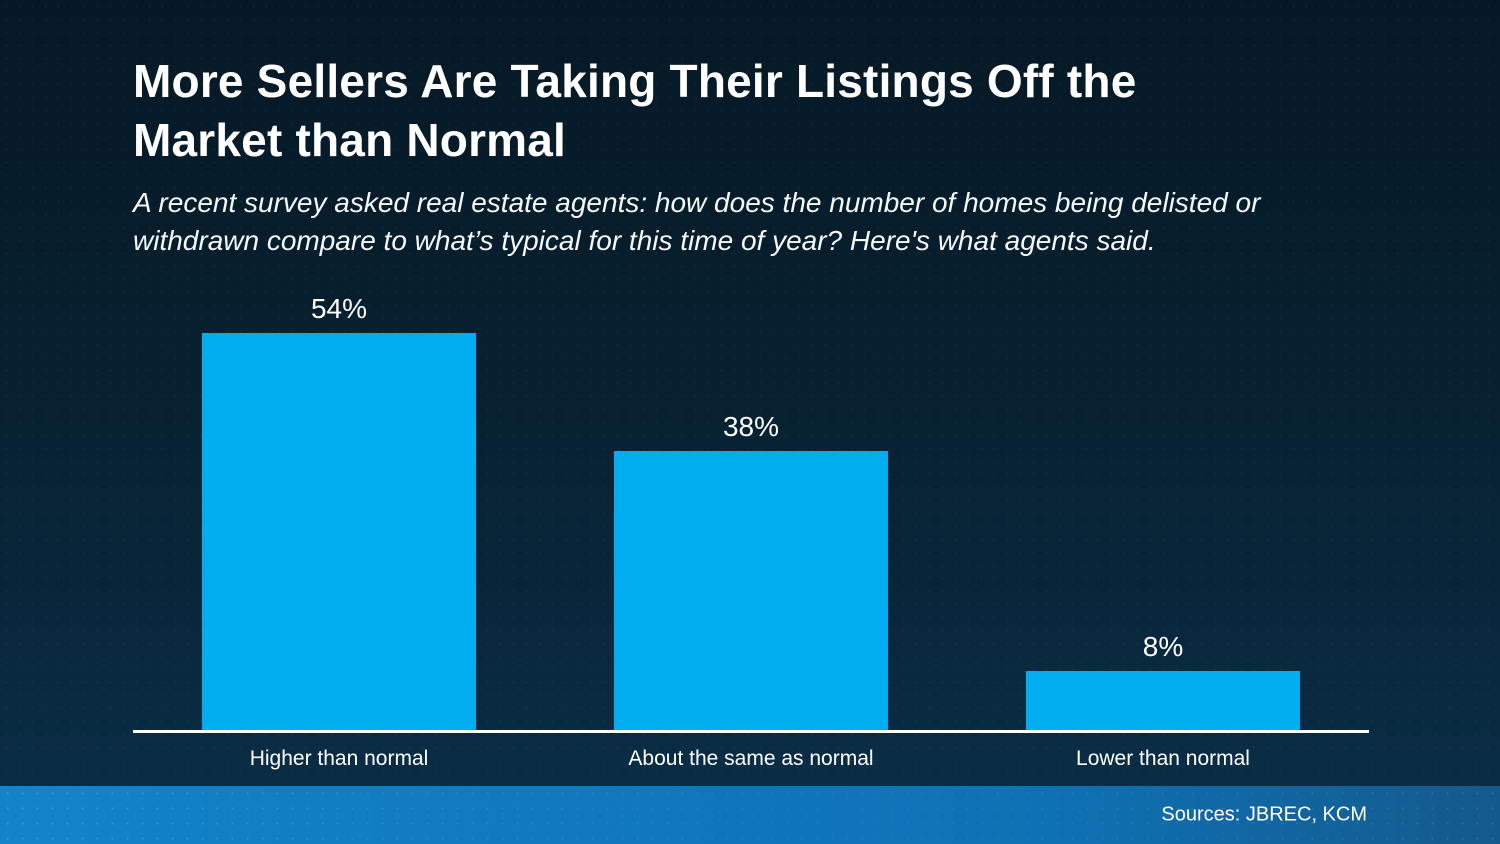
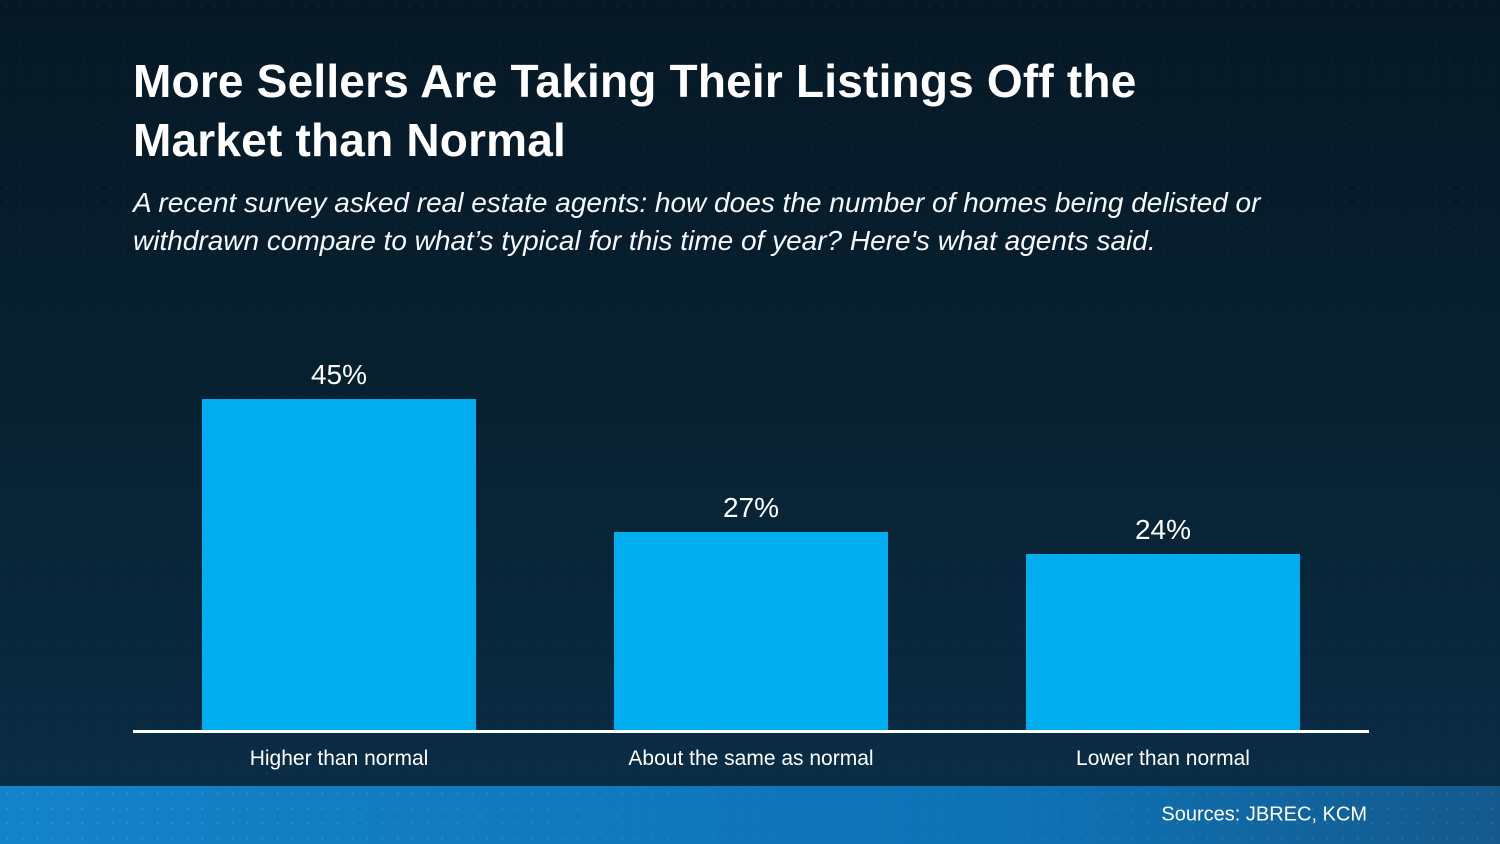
Higher than normal: 54% -> 45%
About the same as normal: 38% -> 27%
Lower than normal: 8% -> 24%
